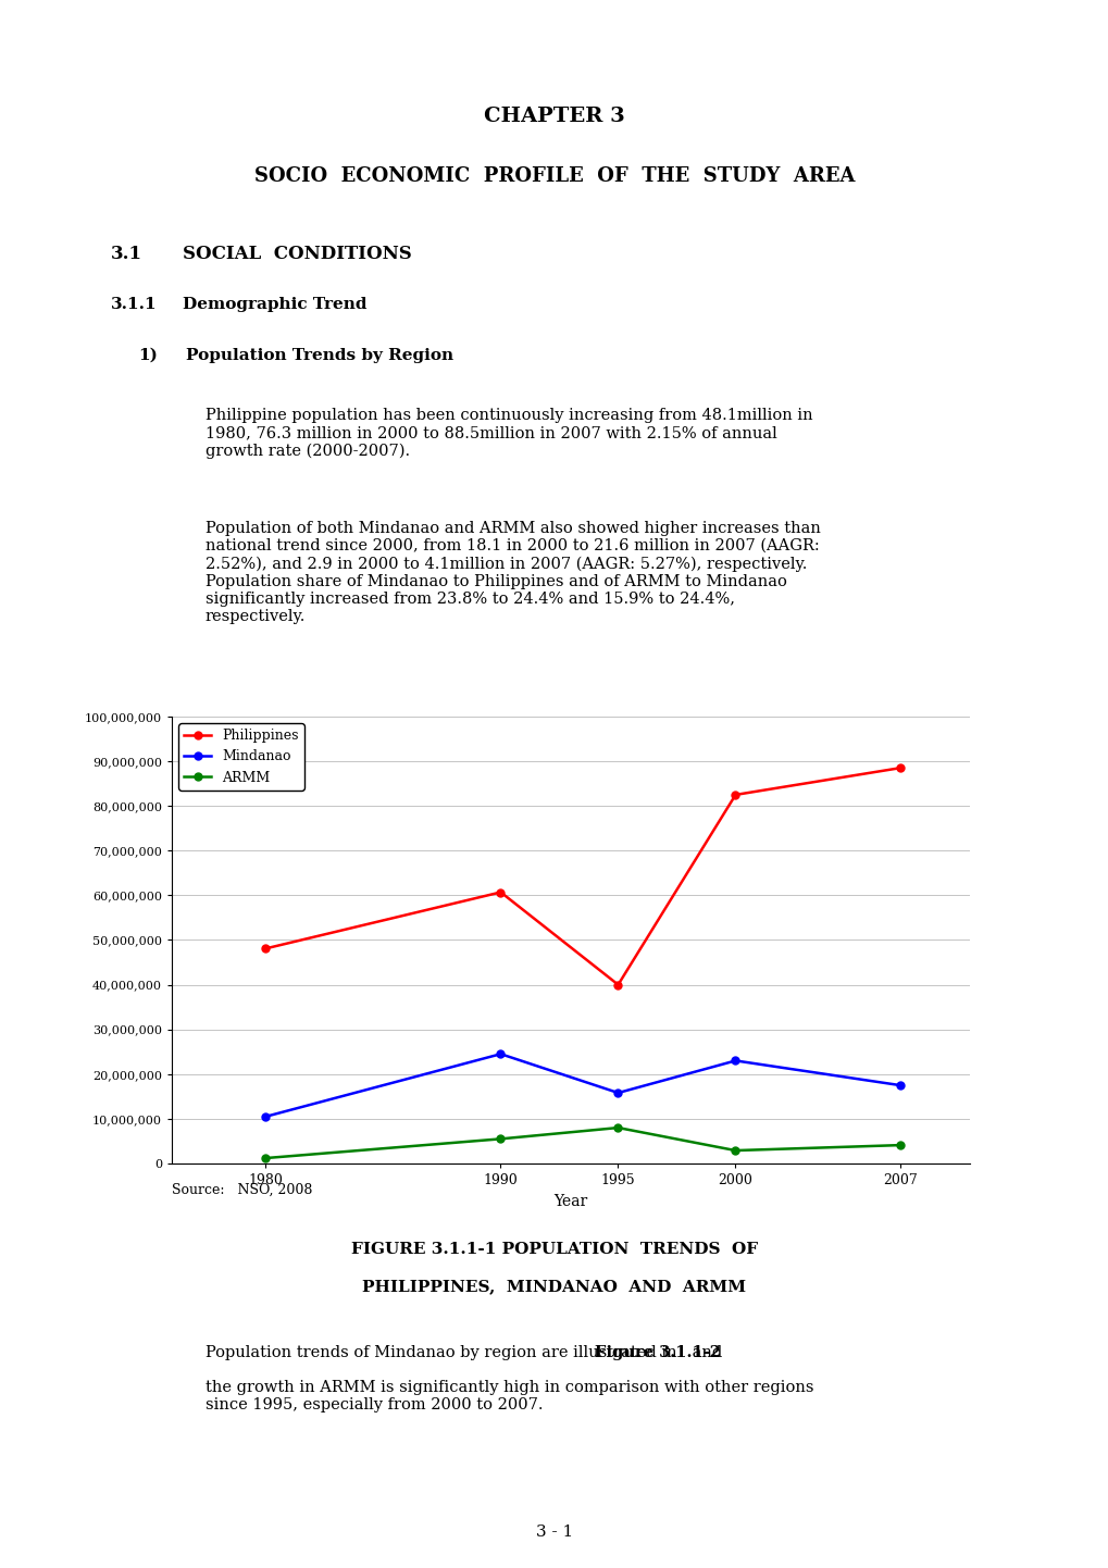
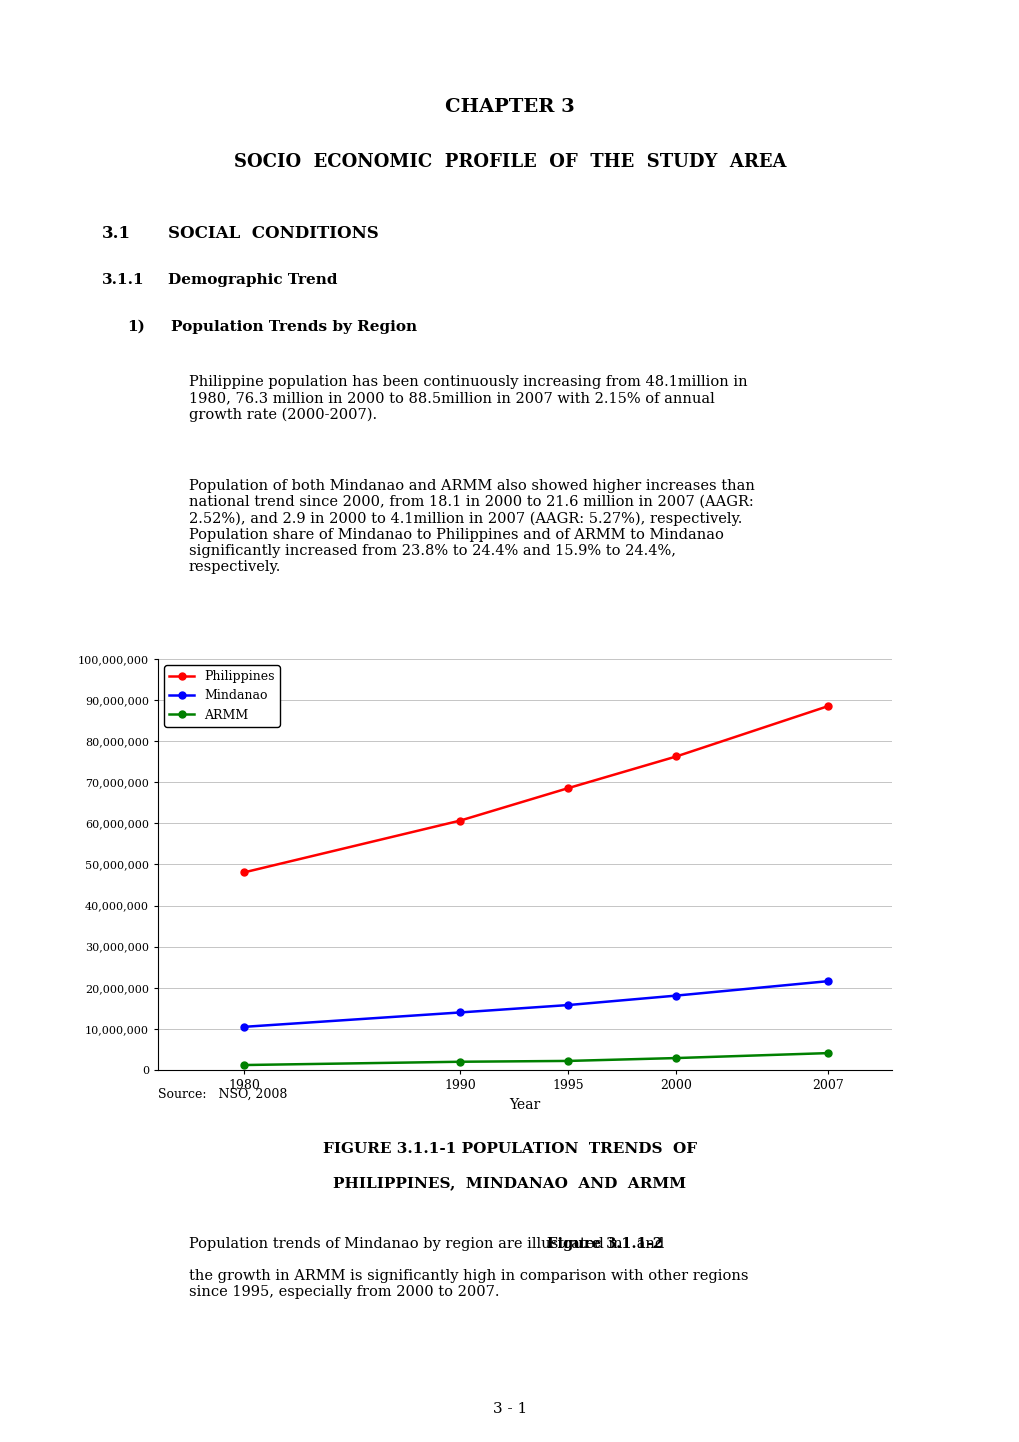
Mindanao/1990: 24,500,000 -> 14,000,000
ARMM/1990: 5,500,000 -> 2,000,000
Philippines/1995: 40,000,000 -> 68,600,000
ARMM/1995: 8,000,000 -> 2,200,000
Philippines/2000: 82,500,000 -> 76,300,000
Mindanao/2000: 23,000,000 -> 18,100,000
Mindanao/2007: 17,500,000 -> 21,600,000
